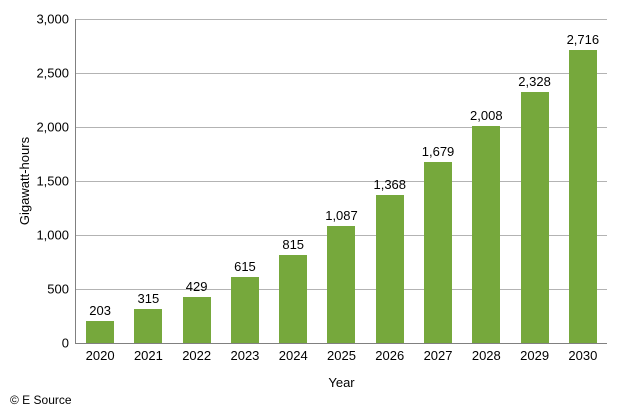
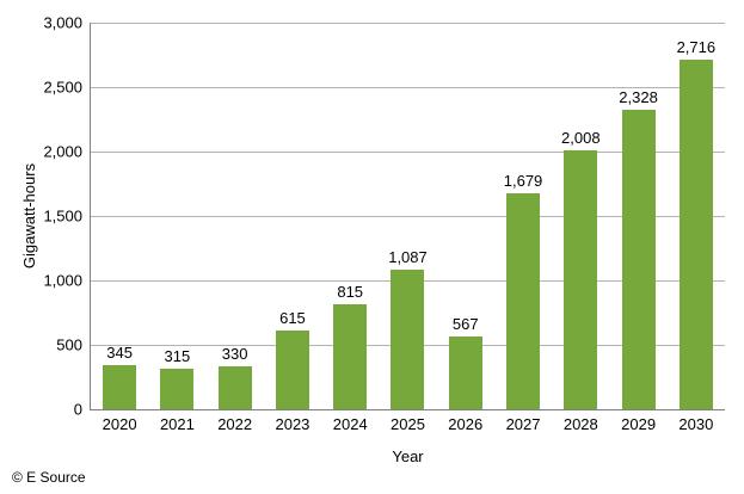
2020: 203 -> 345
2022: 429 -> 330
2026: 1,368 -> 567
